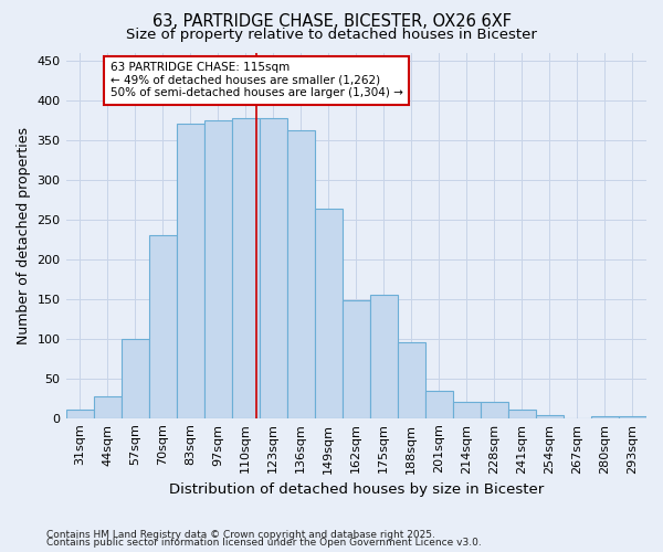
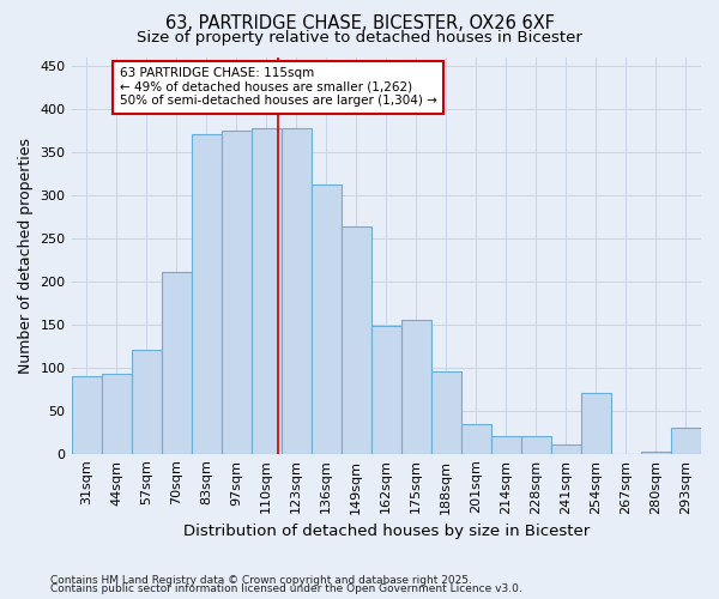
31sqm: 10 -> 90
44sqm: 27 -> 92
57sqm: 100 -> 120
70sqm: 230 -> 210
136sqm: 362 -> 312
254sqm: 4 -> 70
293sqm: 3 -> 30
